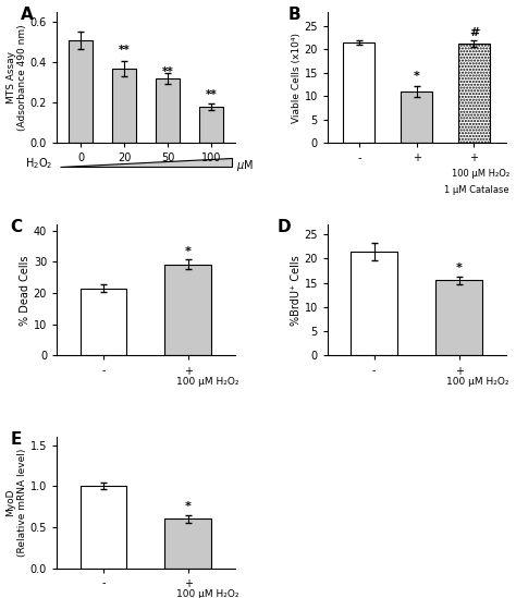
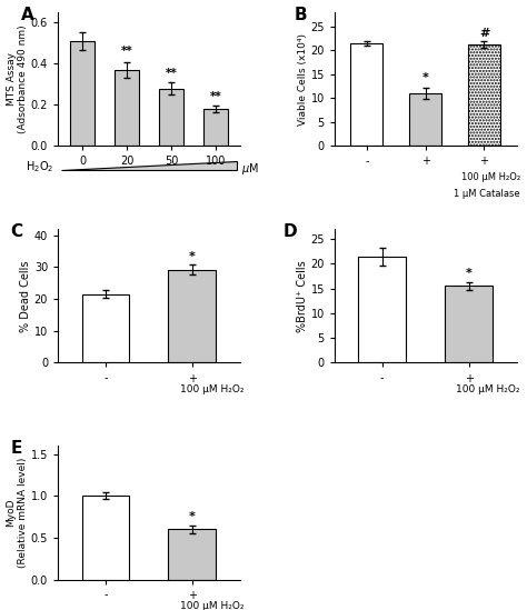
50: 0.32 -> 0.28
